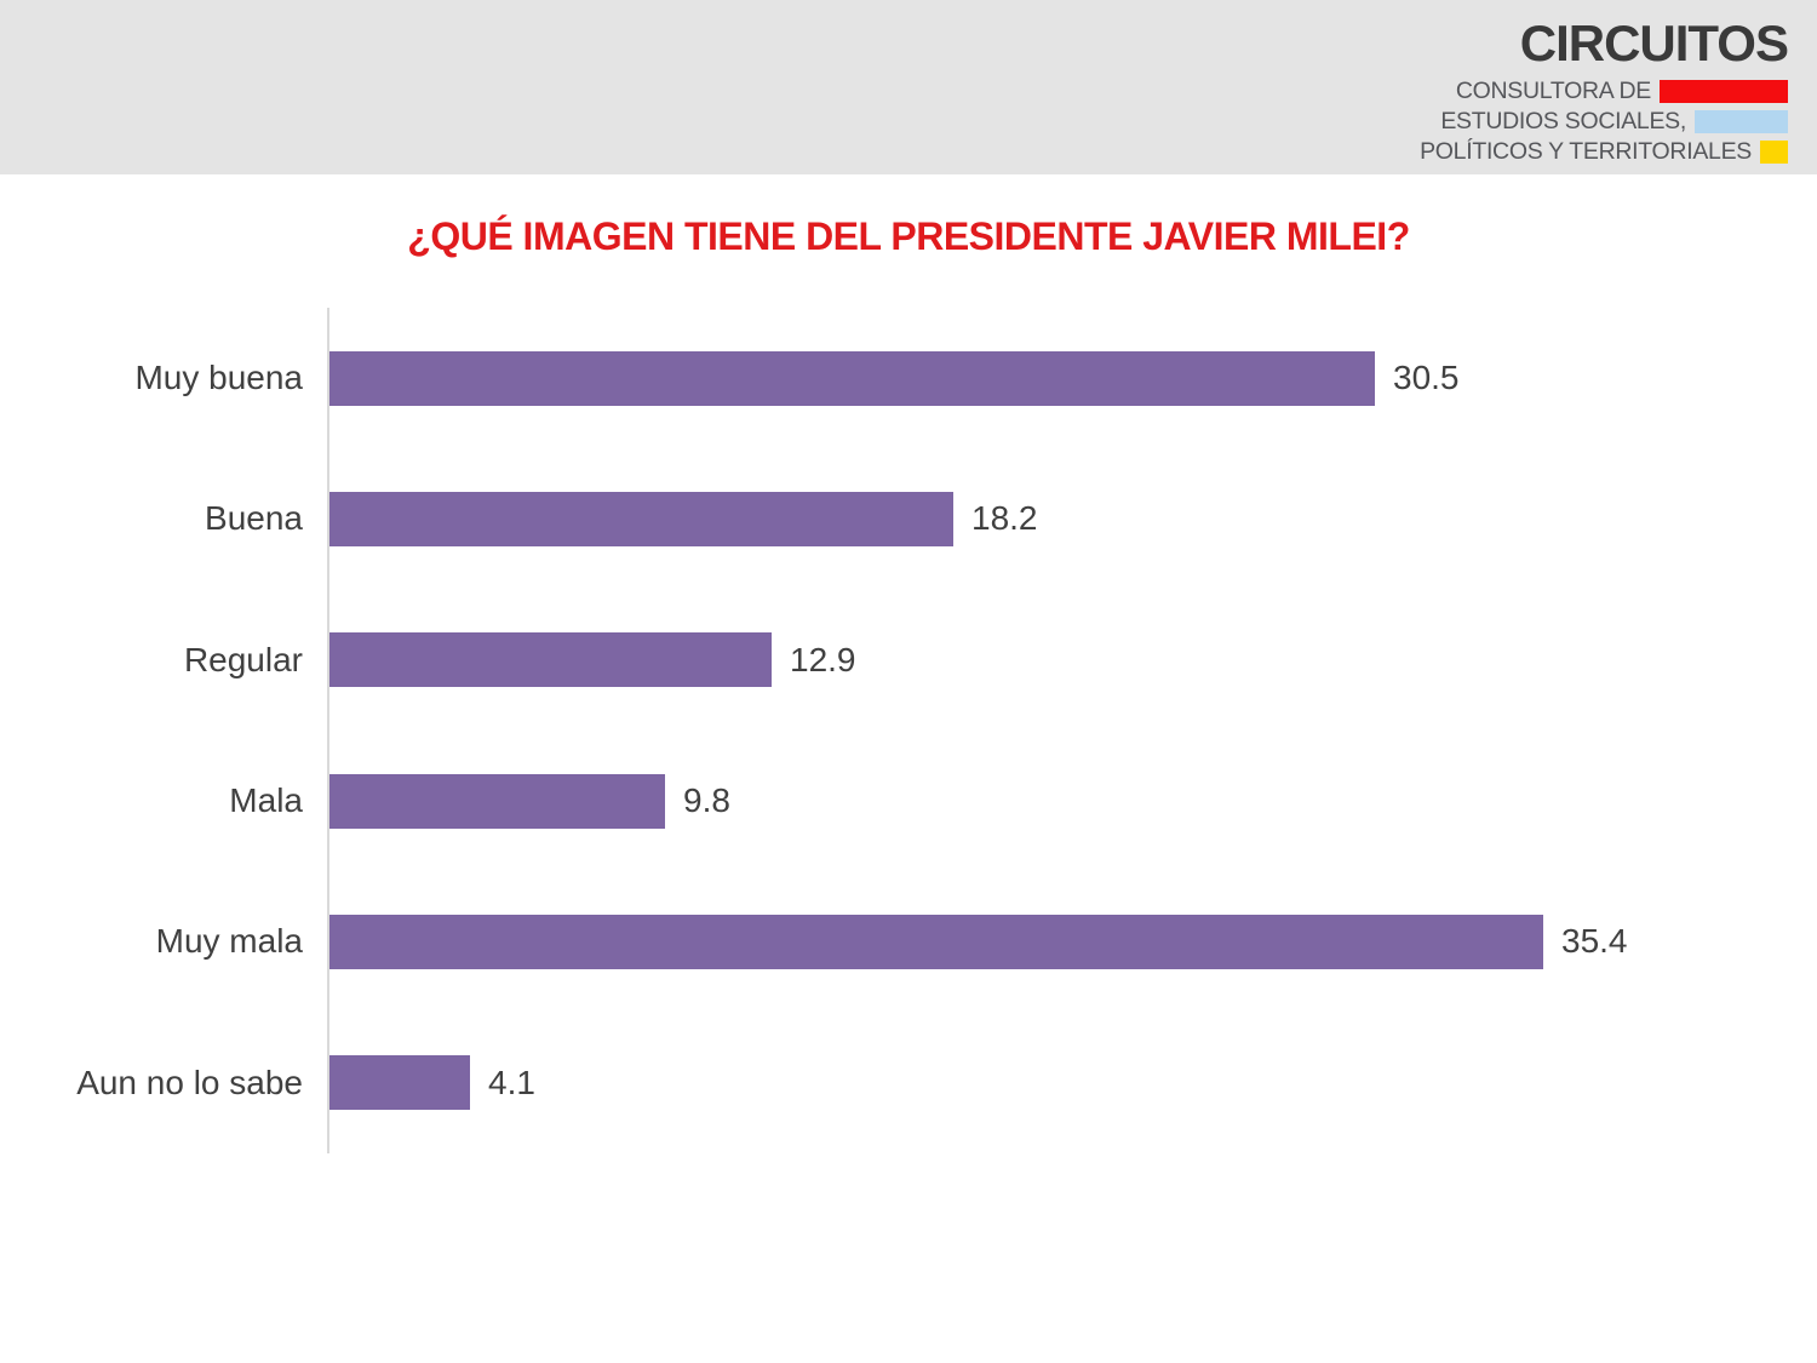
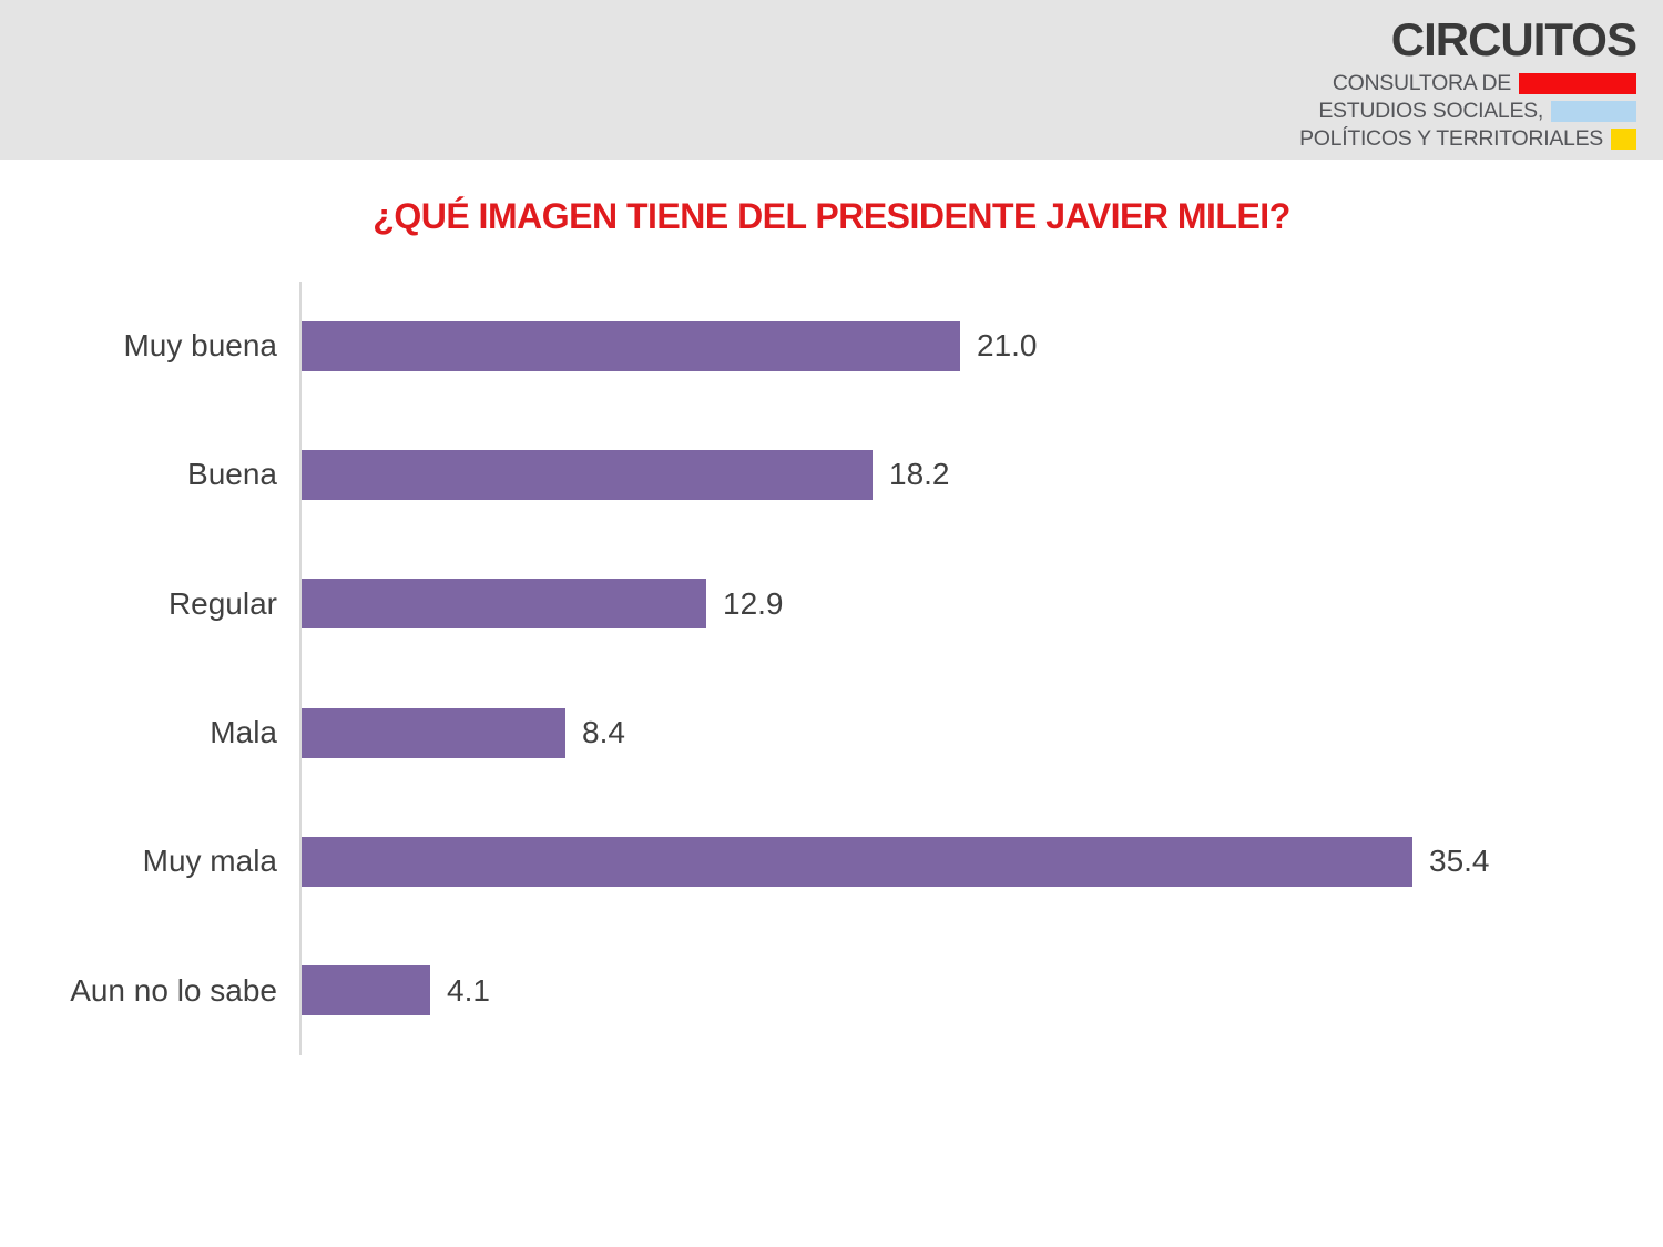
Muy buena: 30.5 -> 21.0
Mala: 9.8 -> 8.4
